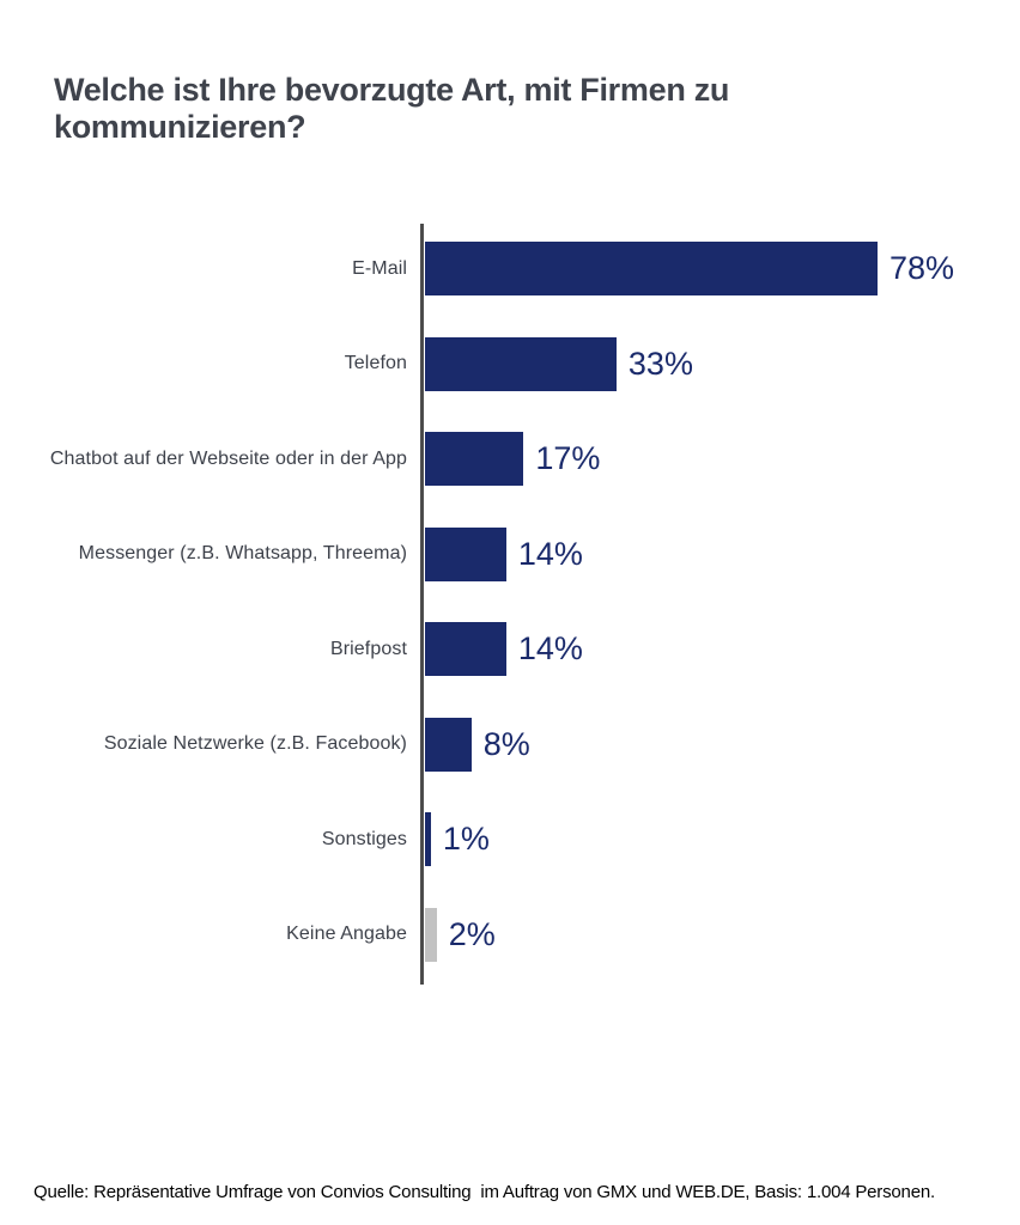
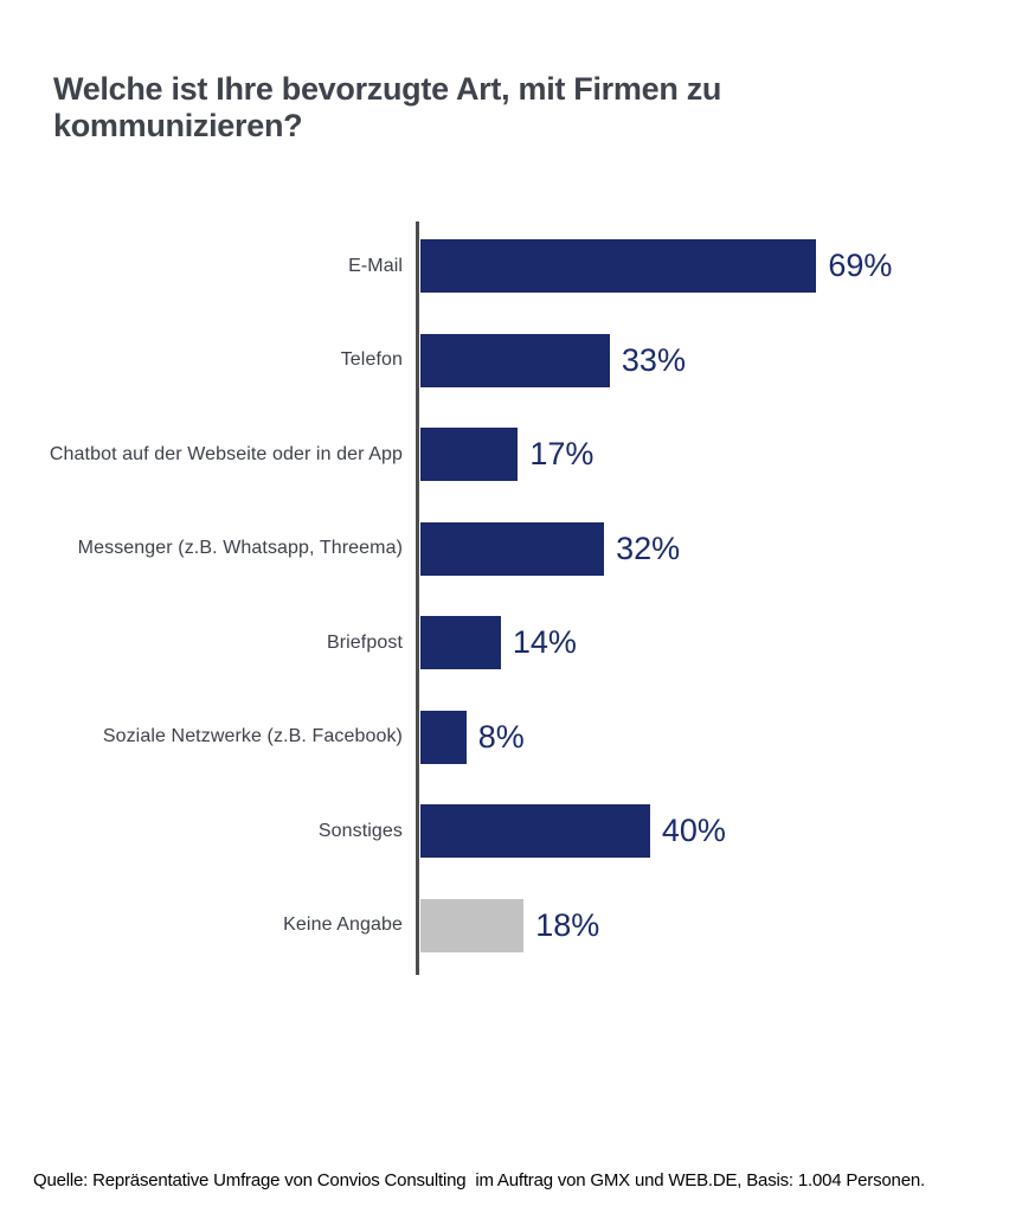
E-Mail: 78% -> 69%
Messenger (z.B. Whatsapp, Threema): 14% -> 32%
Sonstiges: 1% -> 40%
Keine Angabe: 2% -> 18%
